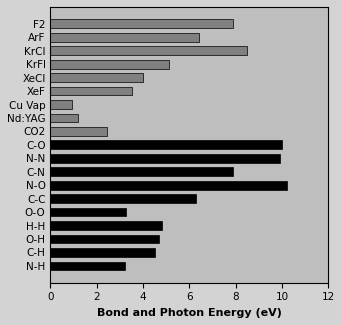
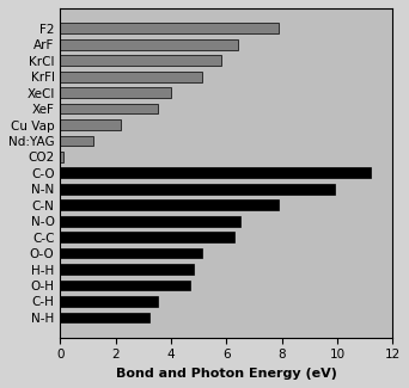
KrCl: 8.50 -> 5.80
Cu Vap: 0.95 -> 2.20
CO2: 2.45 -> 0.12
C-O: 10.00 -> 11.20
N-O: 10.20 -> 6.50
O-O: 3.25 -> 5.10
C-H: 4.50 -> 3.50
